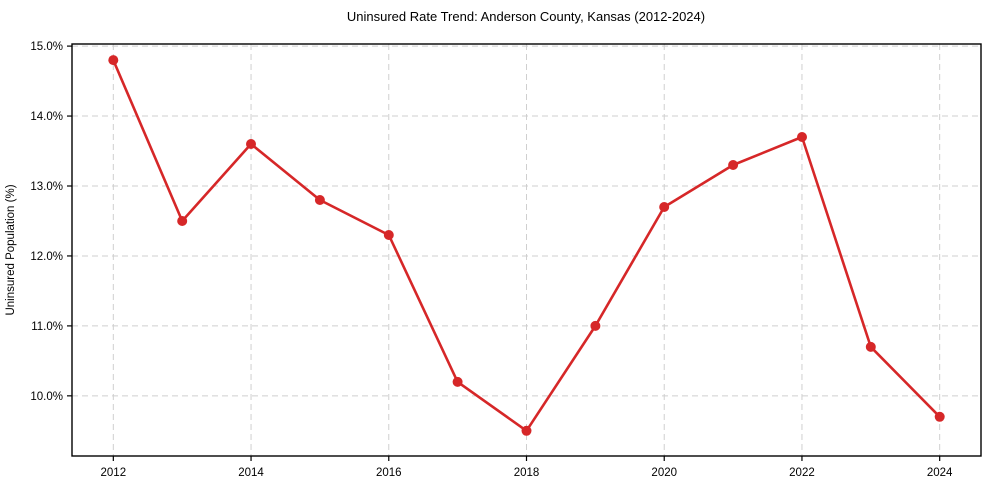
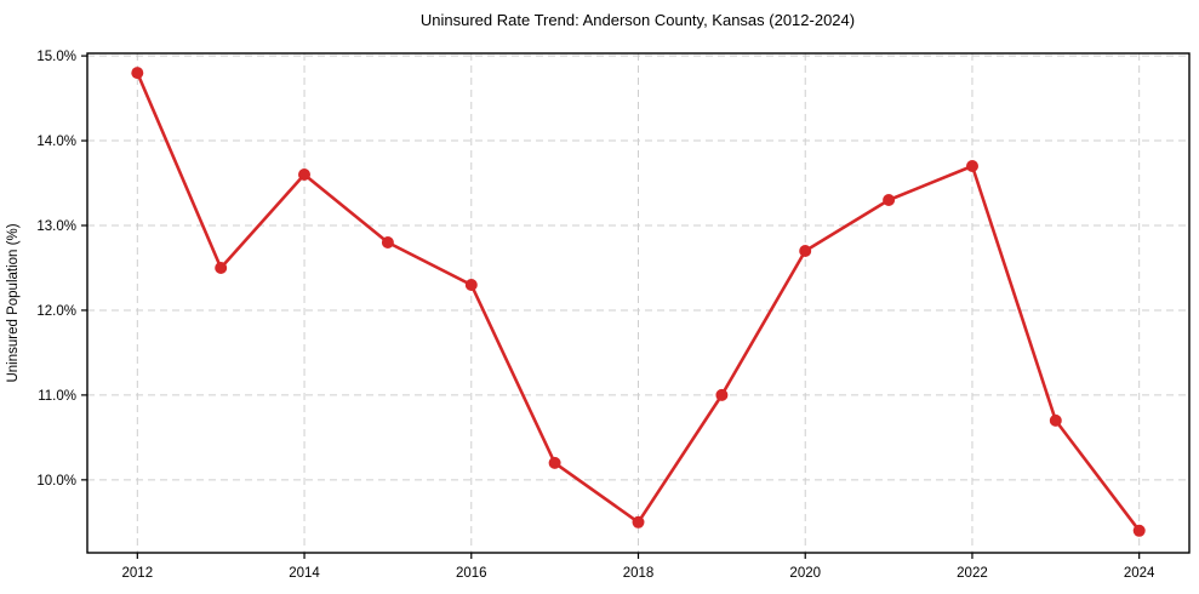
2024: 9.7% -> 9.4%
